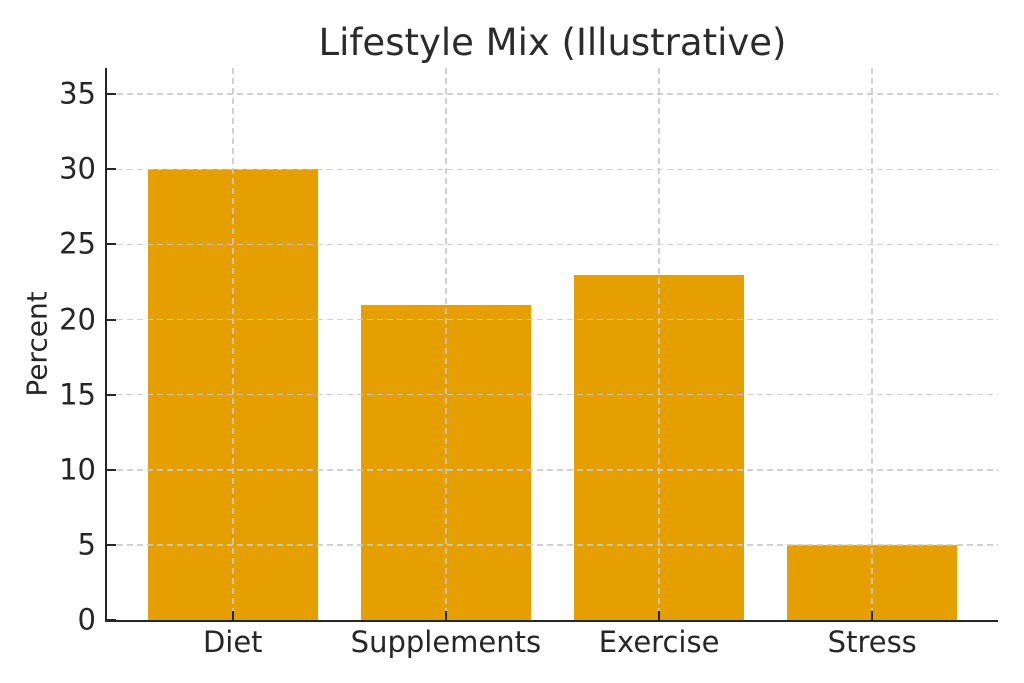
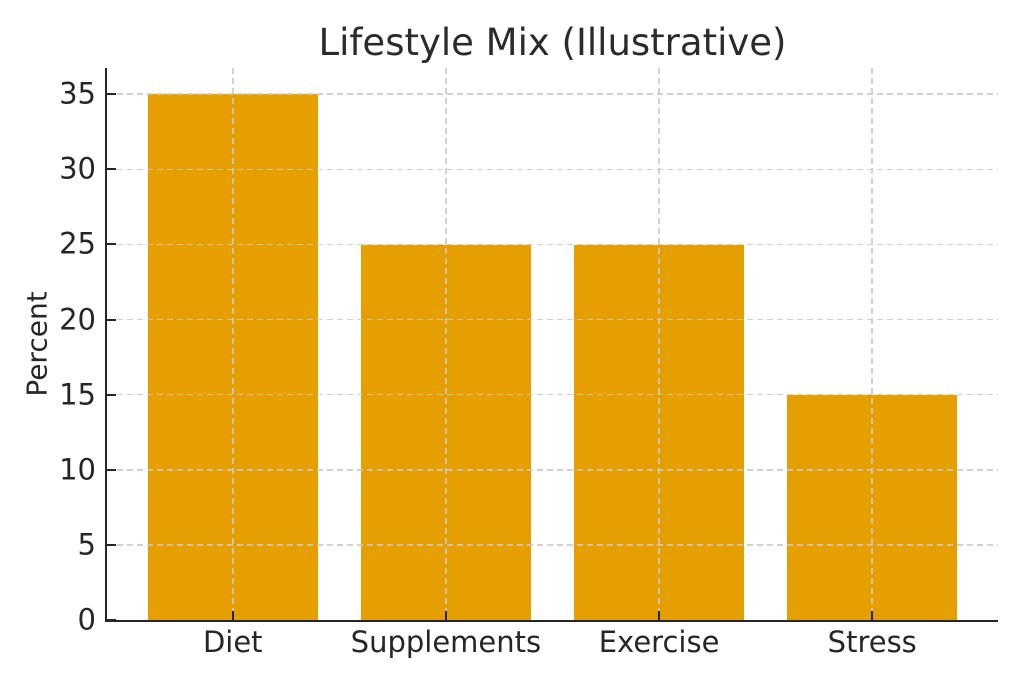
Diet: 30 -> 35
Supplements: 21 -> 25
Exercise: 23 -> 25
Stress: 5 -> 15
